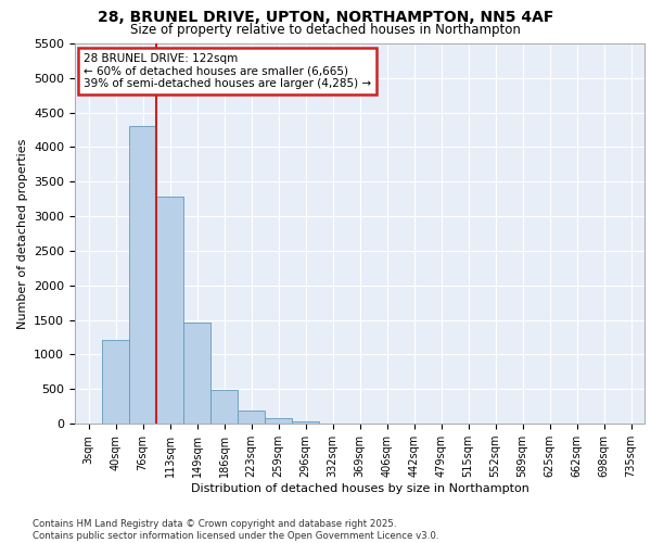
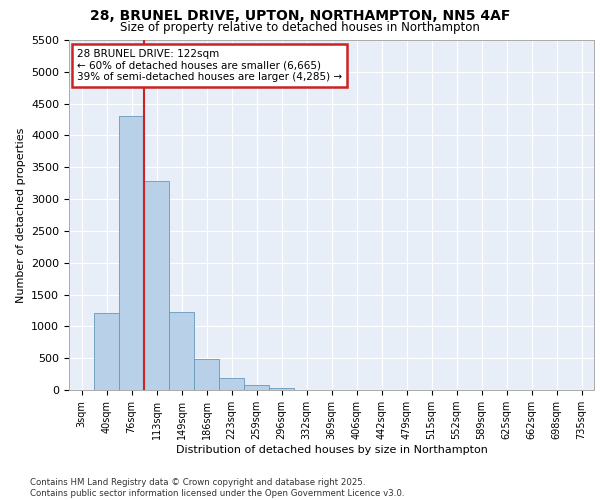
149sqm: 1460 -> 1220
